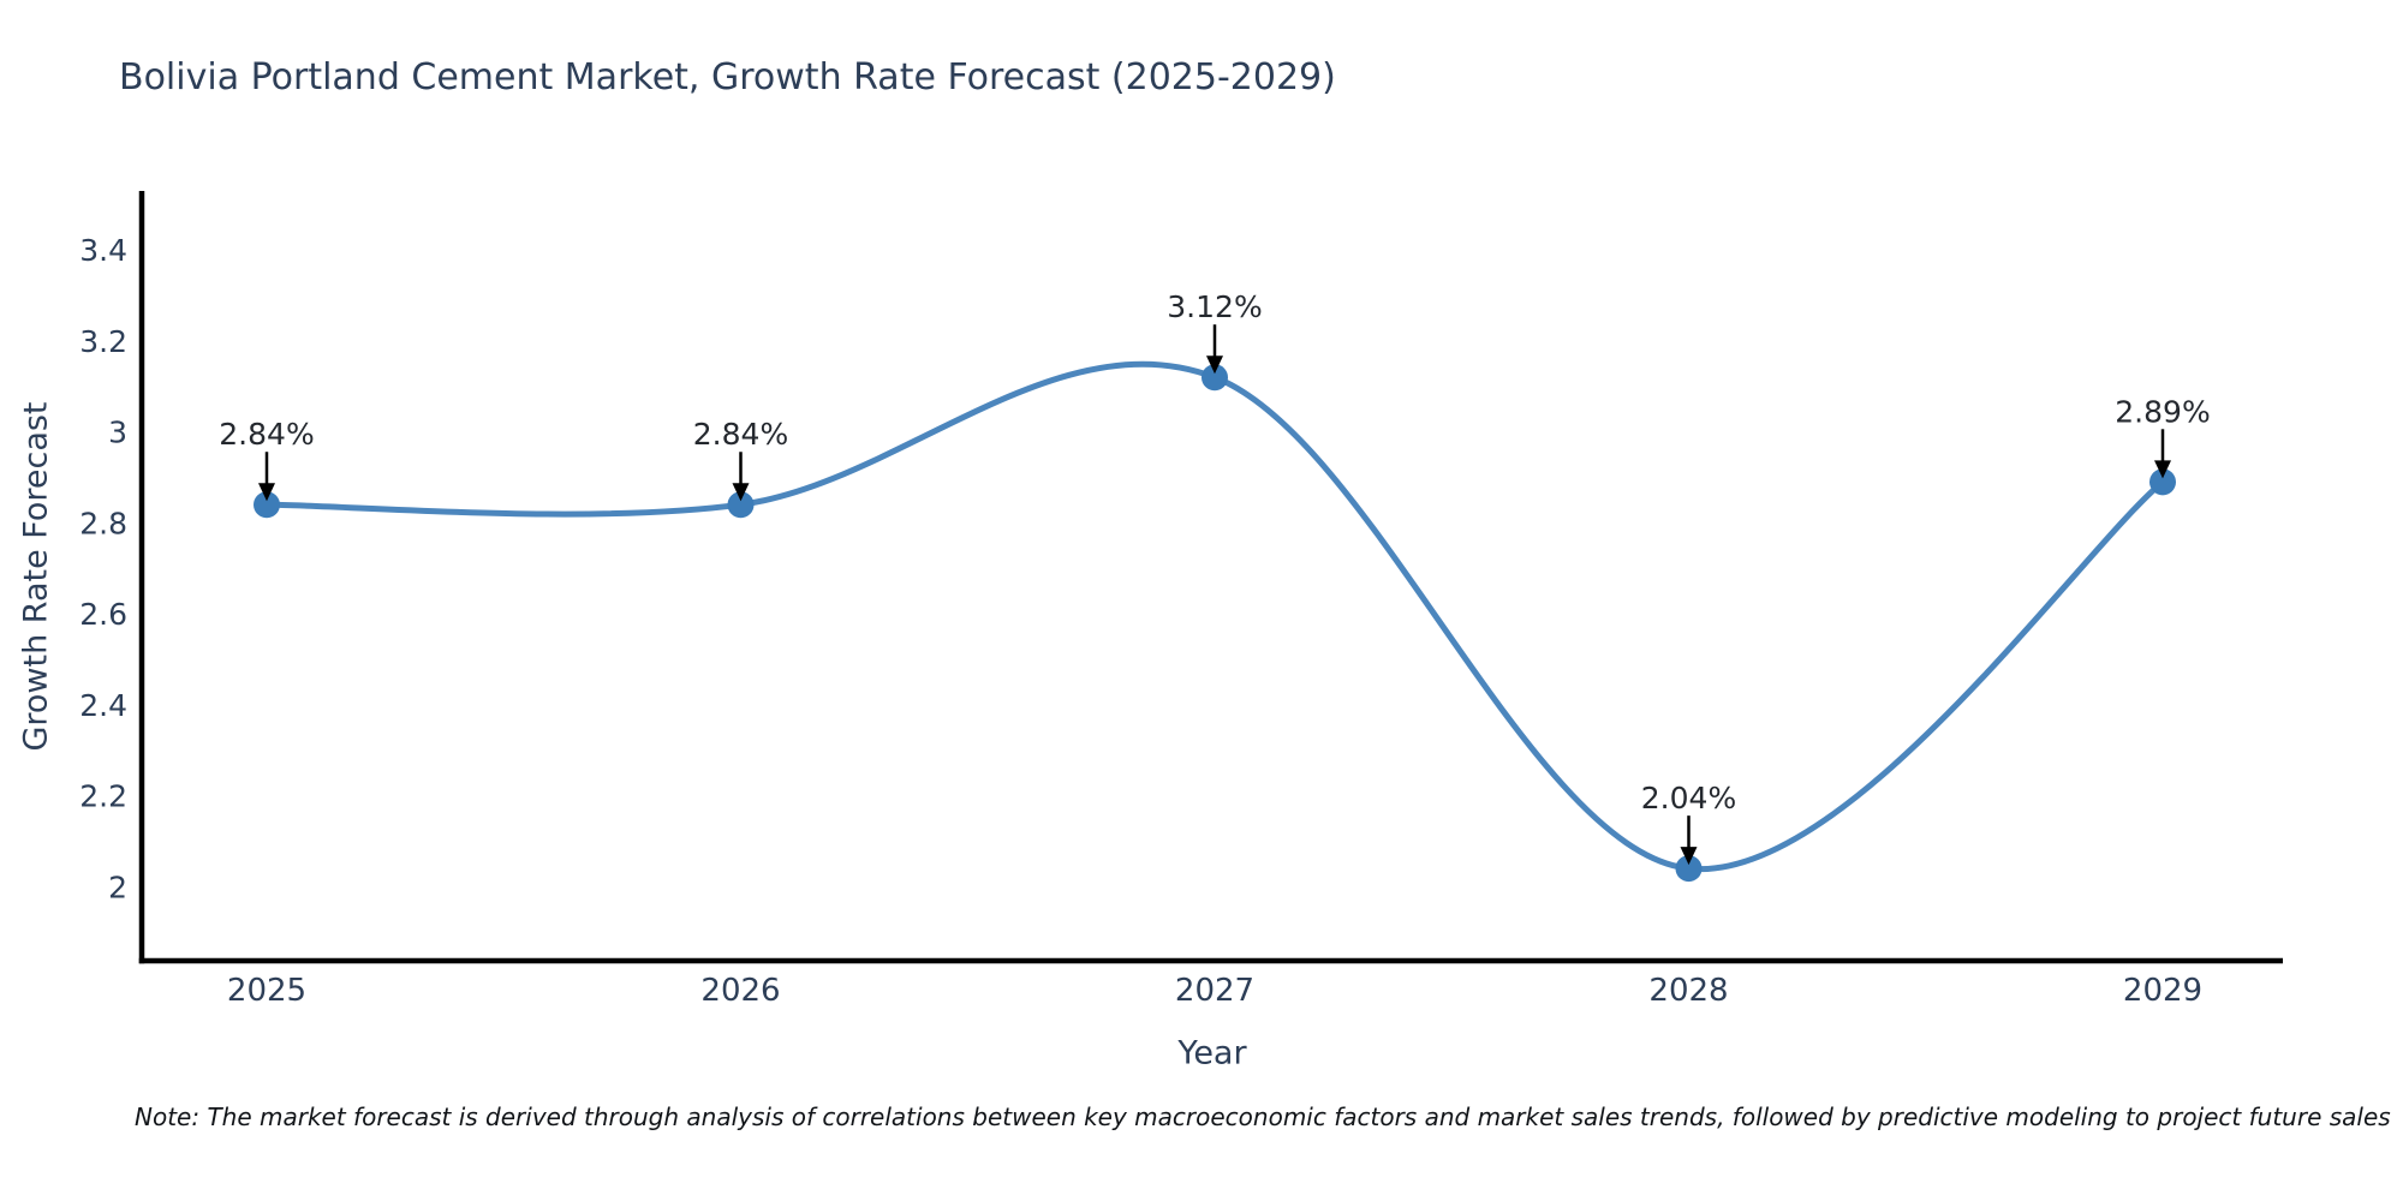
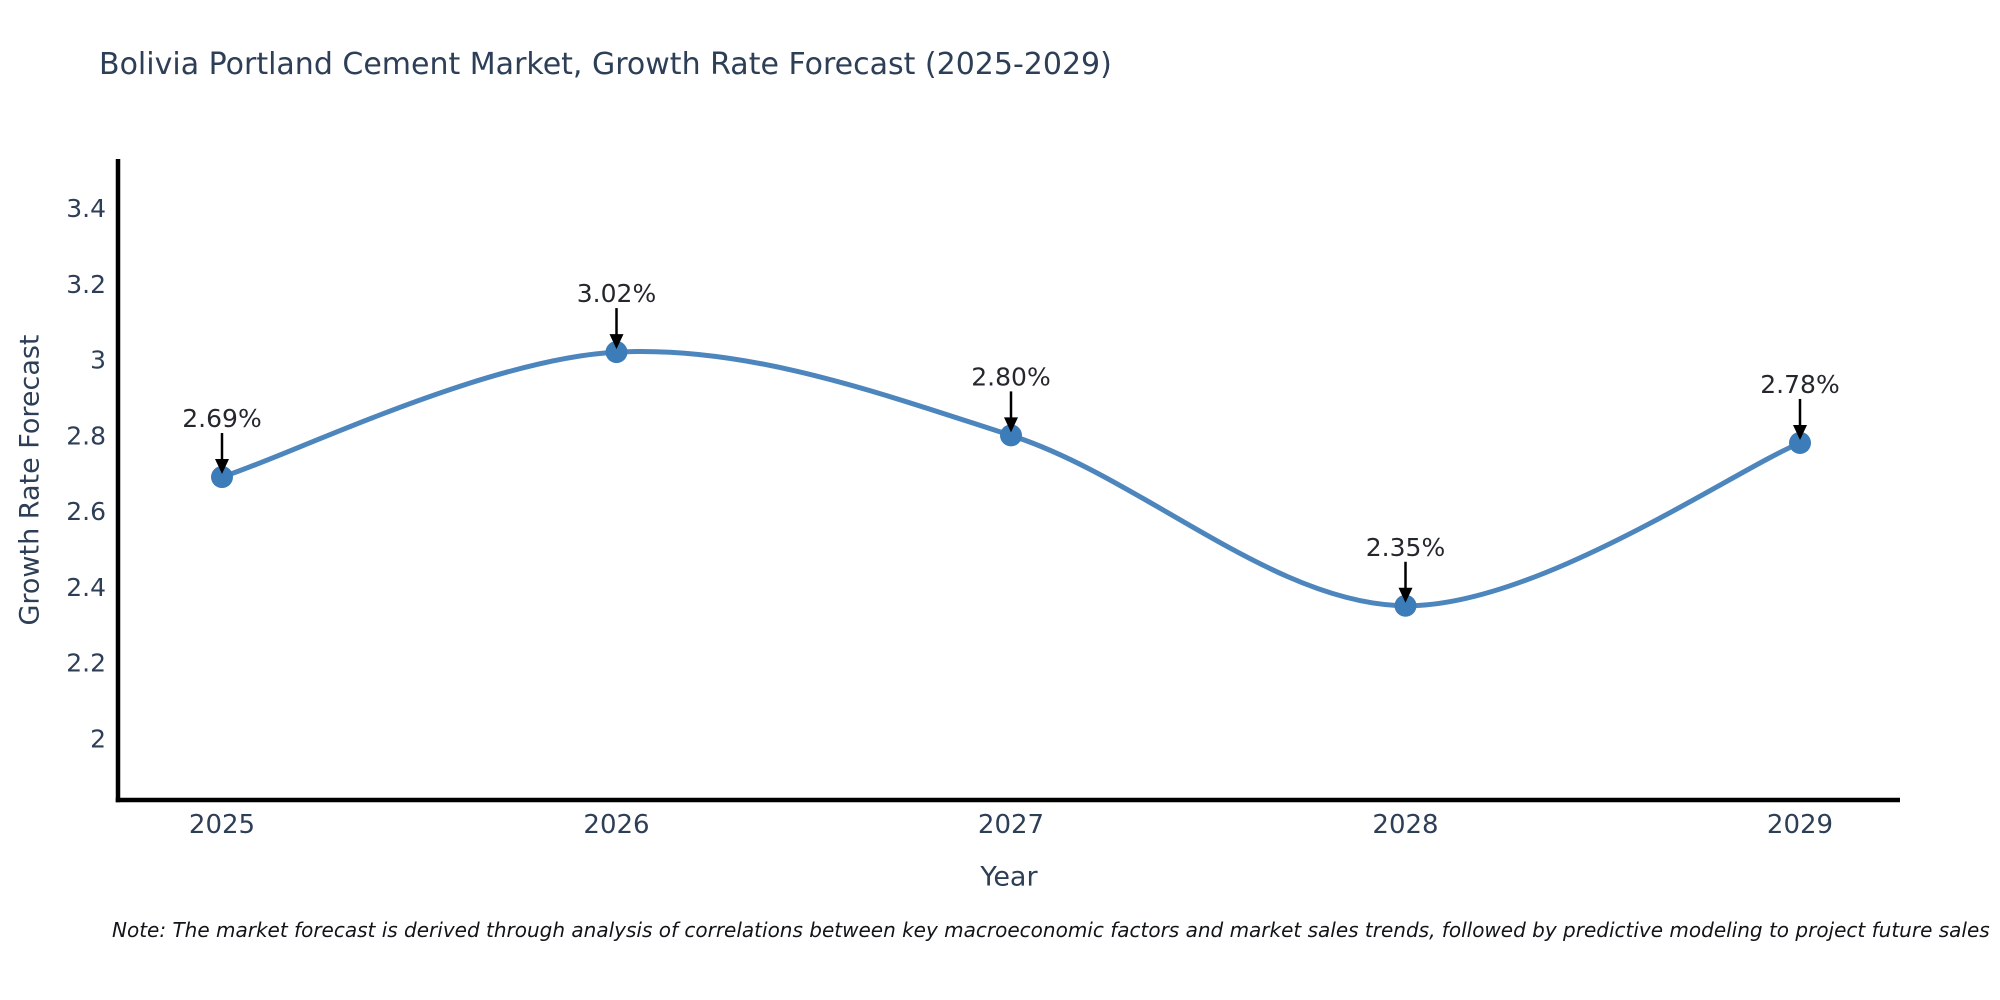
2025: 2.84% -> 2.69%
2026: 2.84% -> 3.02%
2027: 3.12% -> 2.80%
2028: 2.04% -> 2.35%
2029: 2.89% -> 2.78%
